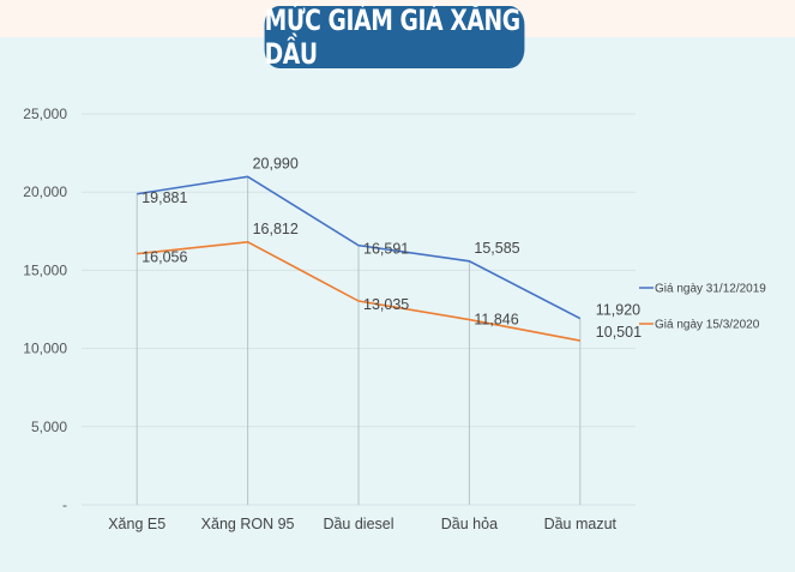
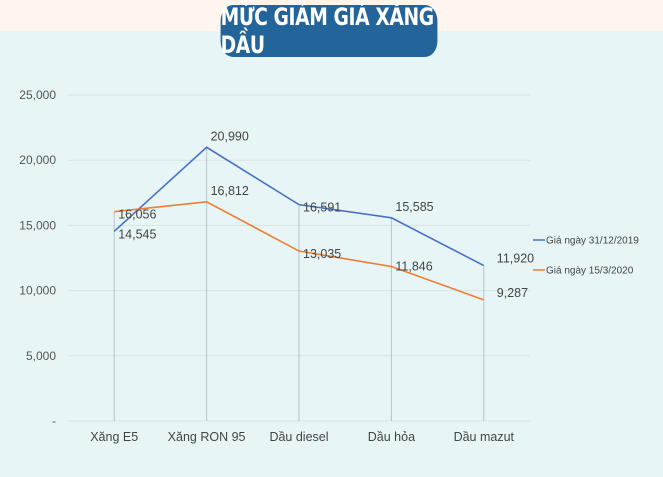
Giá ngày 31/12/2019/Xăng E5: 19,881 -> 14,545
Giá ngày 15/3/2020/Dầu mazut: 10,501 -> 9,287
